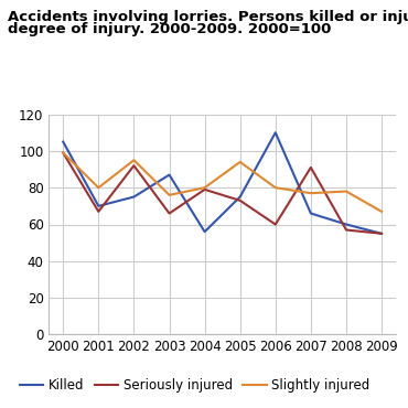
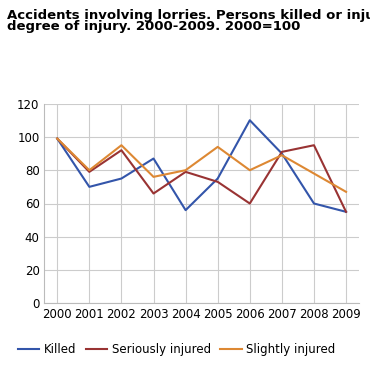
Killed/2000: 105 -> 99
Seriously injured/2001: 67 -> 79
Killed/2007: 66 -> 90
Slightly injured/2007: 77 -> 89
Seriously injured/2008: 57 -> 95
